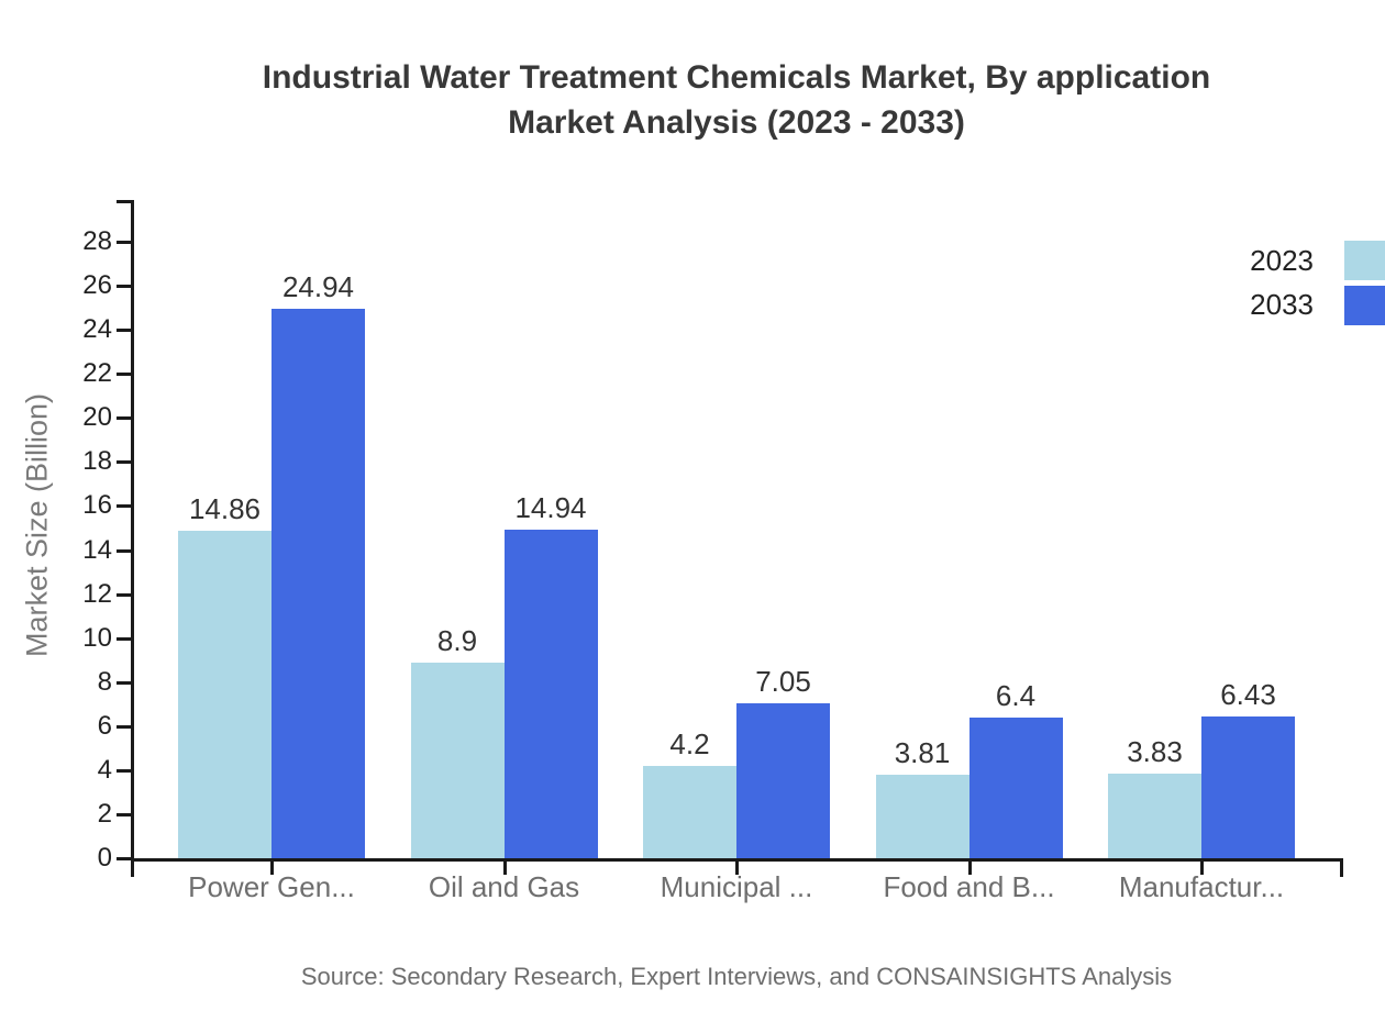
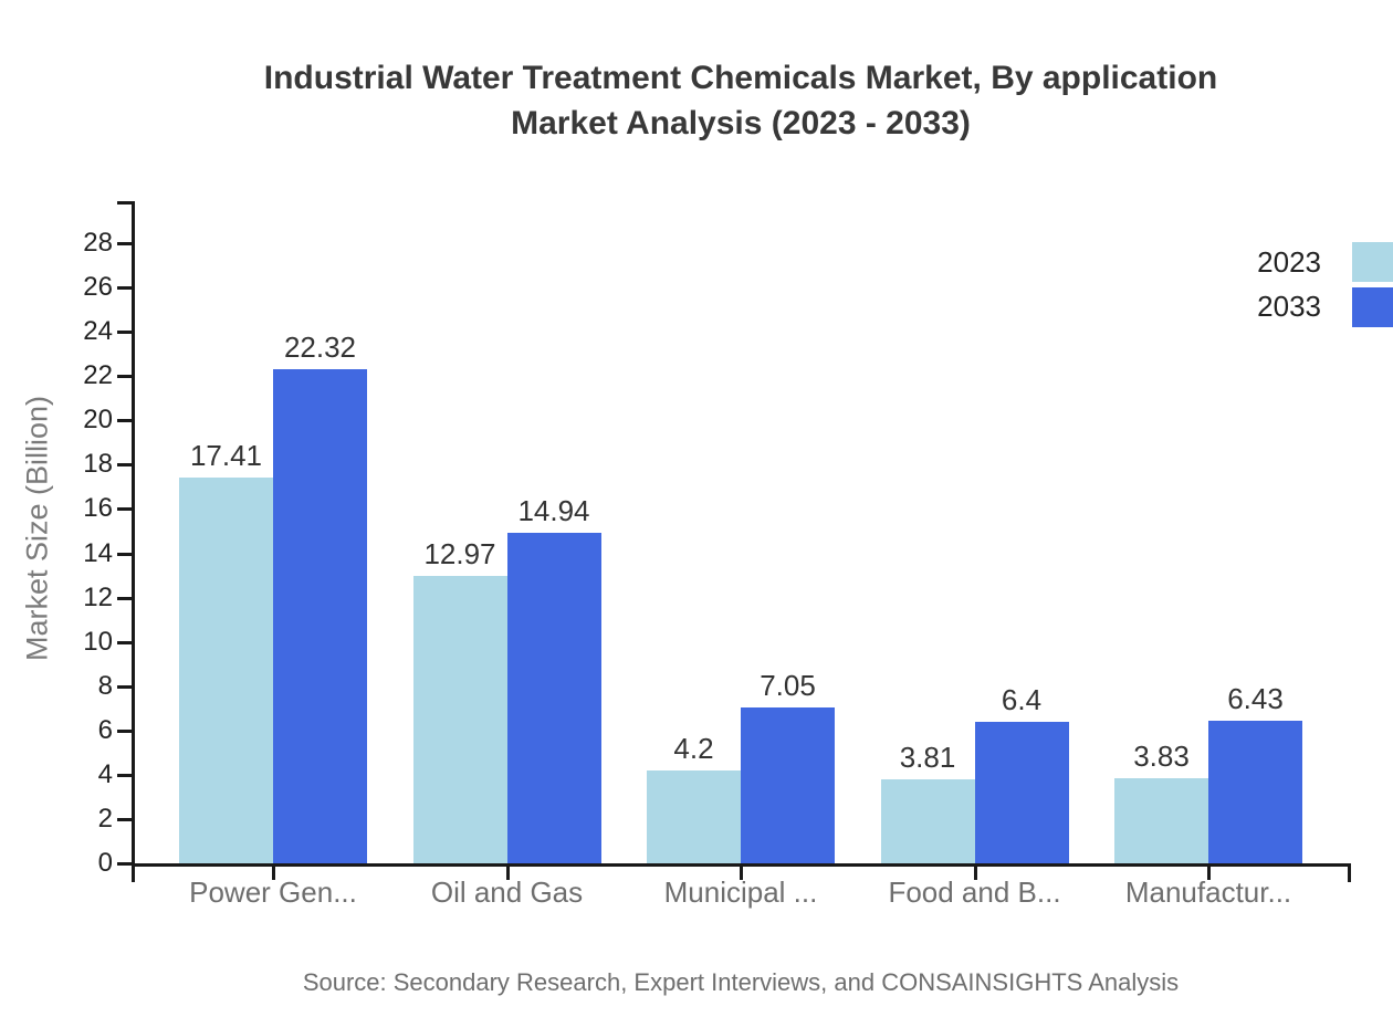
2023/Power Gen...: 14.86 -> 17.41
2033/Power Gen...: 24.94 -> 22.32
2023/Oil and Gas: 8.9 -> 12.97
